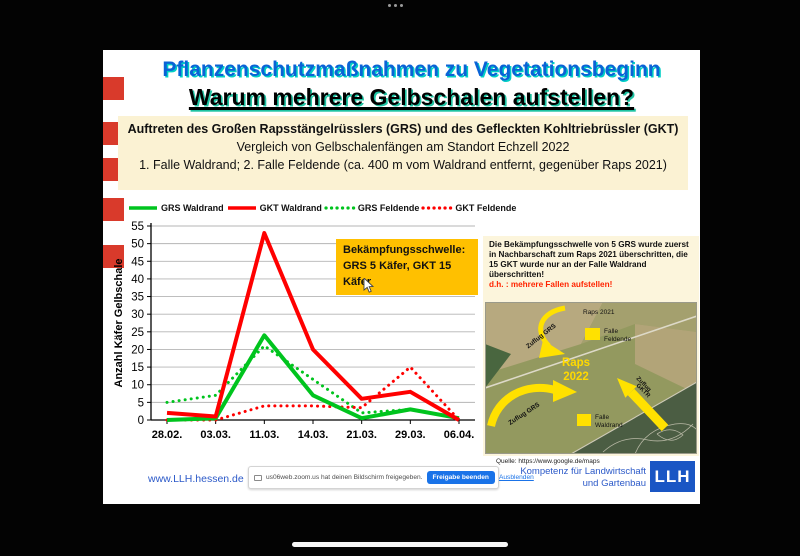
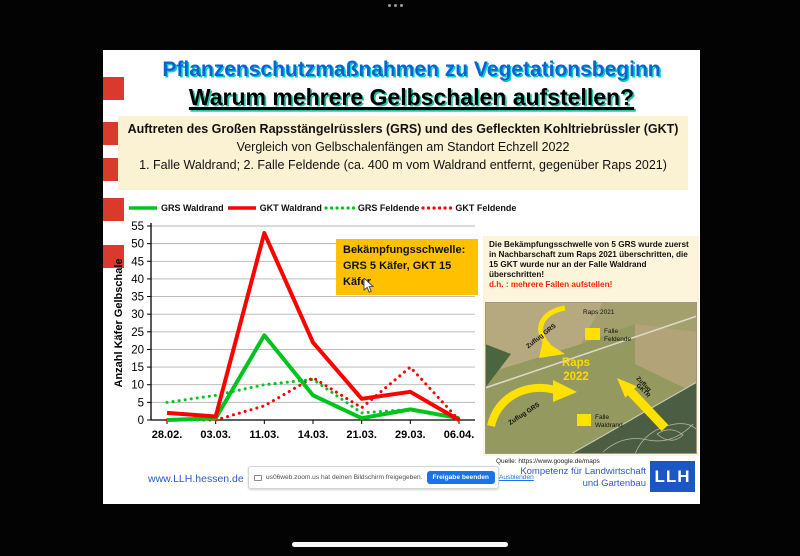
GRS Feldende/11.03.: 21 -> 10
GKT Waldrand/14.03.: 20 -> 22
GKT Feldende/14.03.: 4 -> 12
